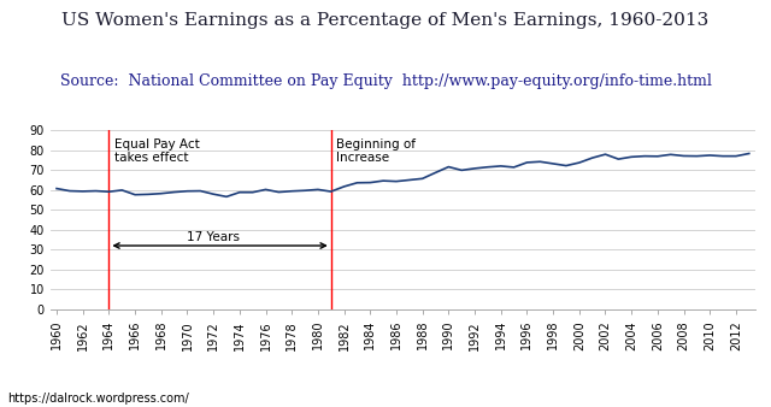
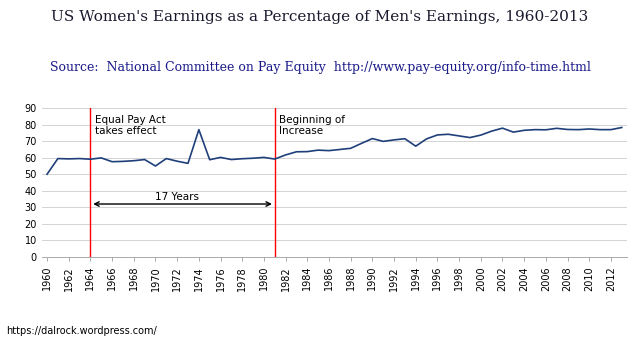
1960: 61 -> 50
1970: 59 -> 55
1974: 59 -> 77
1994: 72 -> 67
